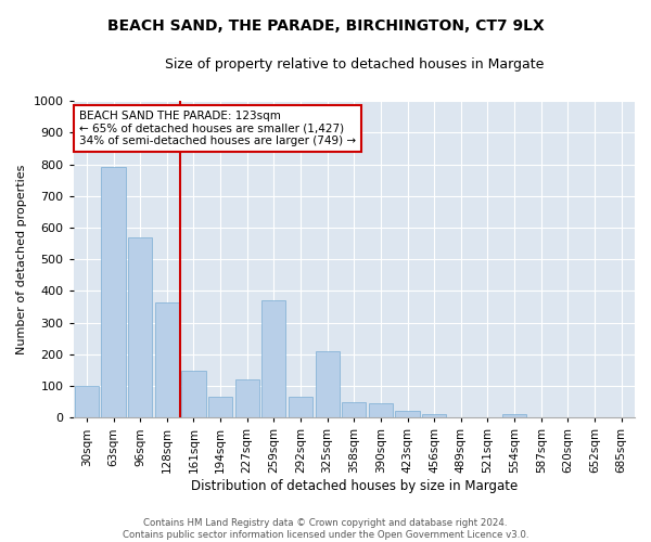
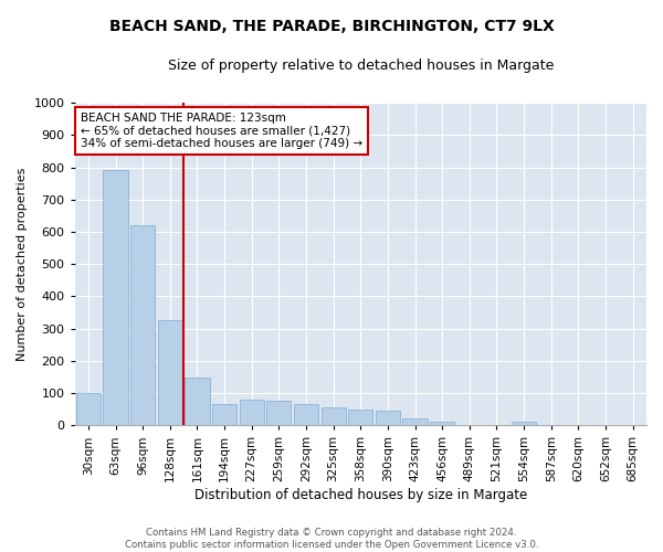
96sqm: 570 -> 620
128sqm: 365 -> 325
227sqm: 120 -> 80
259sqm: 370 -> 75
325sqm: 210 -> 55
